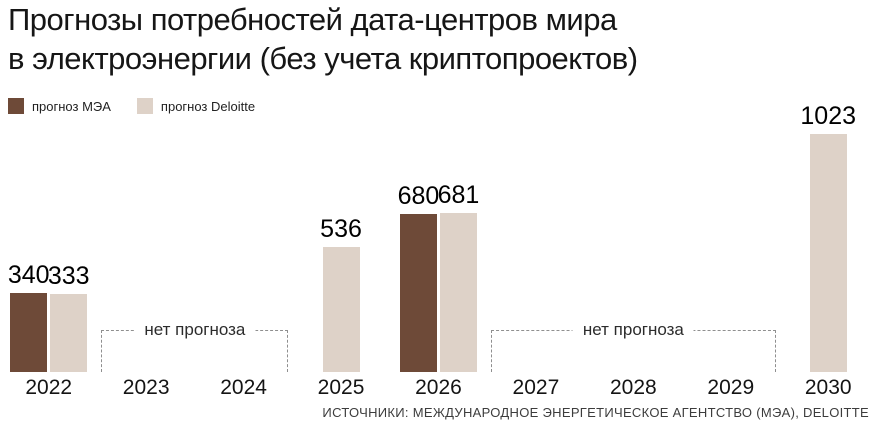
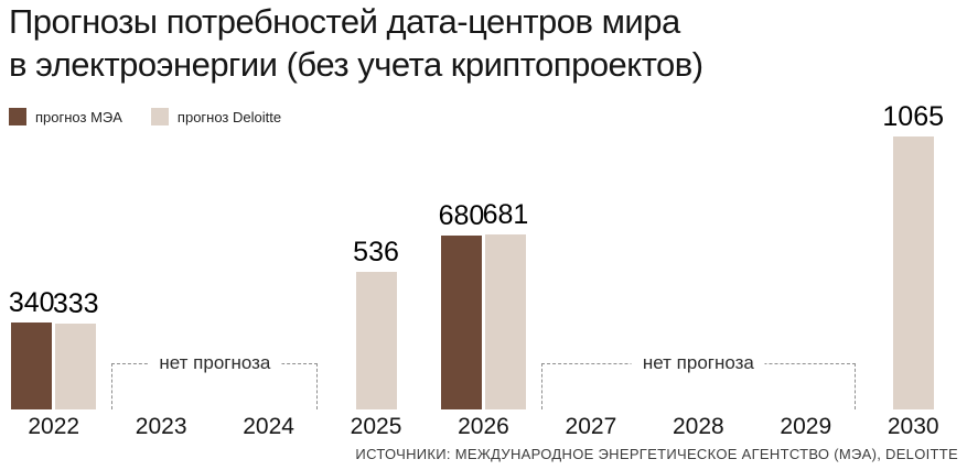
прогноз Deloitte/2030: 1023 -> 1065
